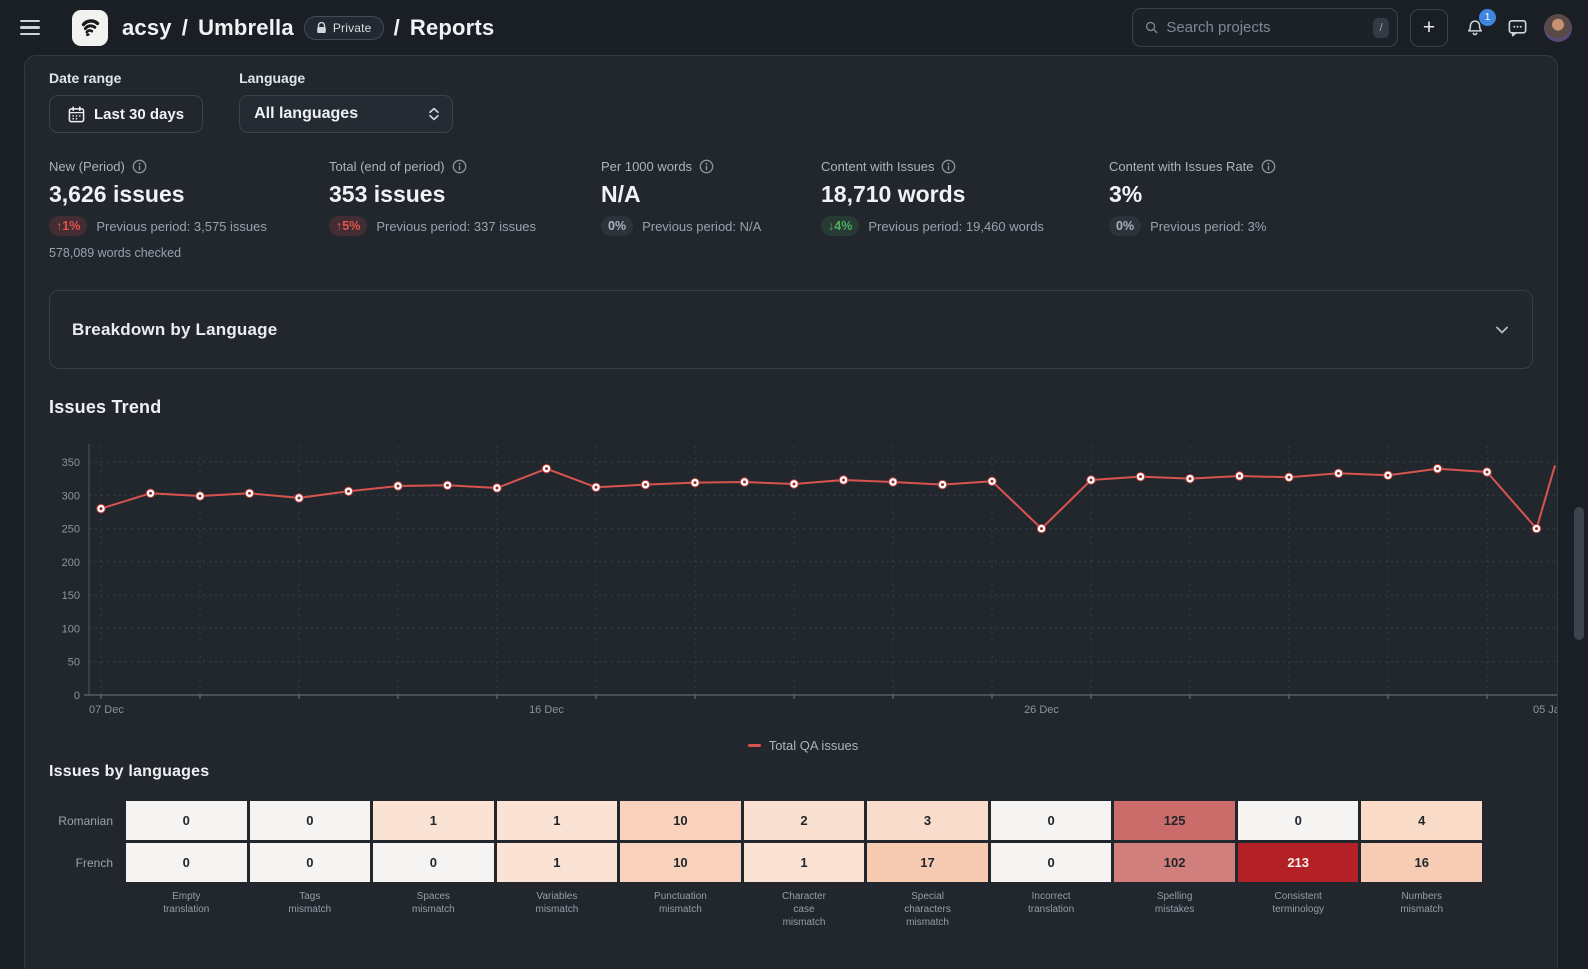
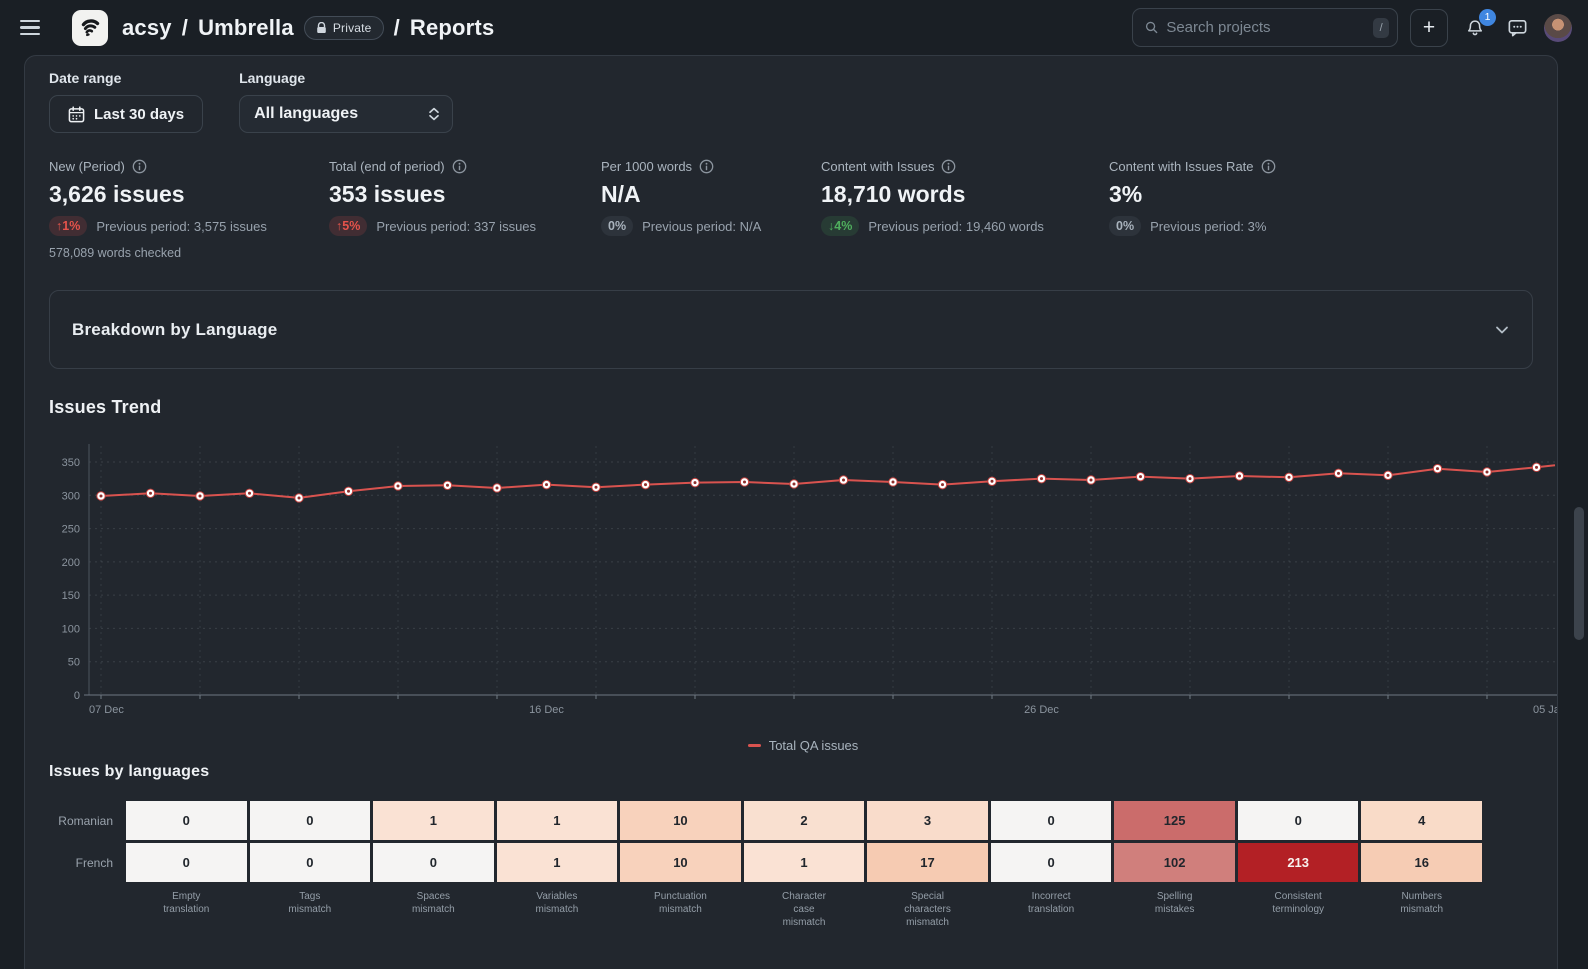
07 Dec: 280 -> 300
16 Dec: 340 -> 320
26 Dec: 250 -> 320
05 Jan: 250 -> 340
